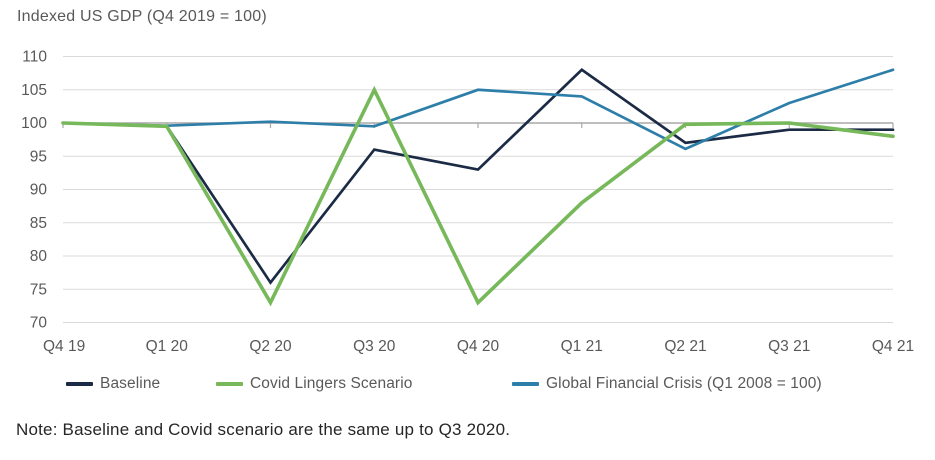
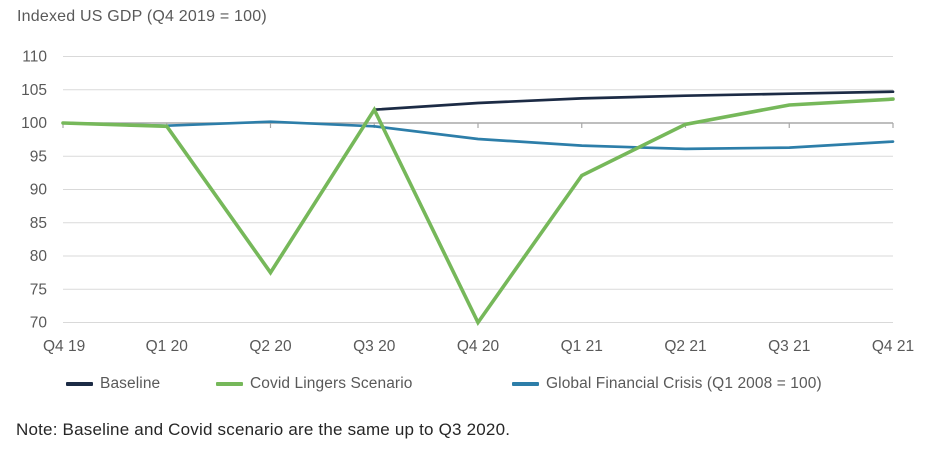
Baseline/Q2 20: 76 -> 78
Covid Lingers Scenario/Q2 20: 73 -> 78
Baseline/Q3 20: 96 -> 102
Covid Lingers Scenario/Q3 20: 105 -> 102
Baseline/Q4 20: 93 -> 103
Covid Lingers Scenario/Q4 20: 73 -> 70
Global Financial Crisis (Q1 2008 = 100)/Q4 20: 105 -> 98
Baseline/Q1 21: 108 -> 104
Covid Lingers Scenario/Q1 21: 88 -> 92
Global Financial Crisis (Q1 2008 = 100)/Q1 21: 104 -> 97
Baseline/Q2 21: 97 -> 104
Baseline/Q3 21: 99 -> 104
Covid Lingers Scenario/Q3 21: 100 -> 103
Global Financial Crisis (Q1 2008 = 100)/Q3 21: 103 -> 96
Baseline/Q4 21: 99 -> 105
Covid Lingers Scenario/Q4 21: 98 -> 104
Global Financial Crisis (Q1 2008 = 100)/Q4 21: 108 -> 97
